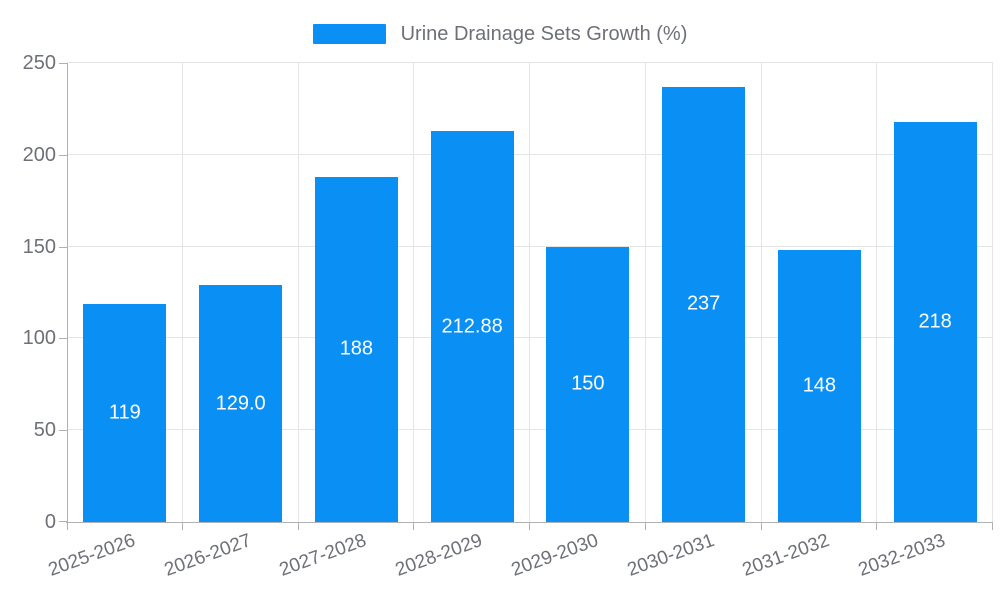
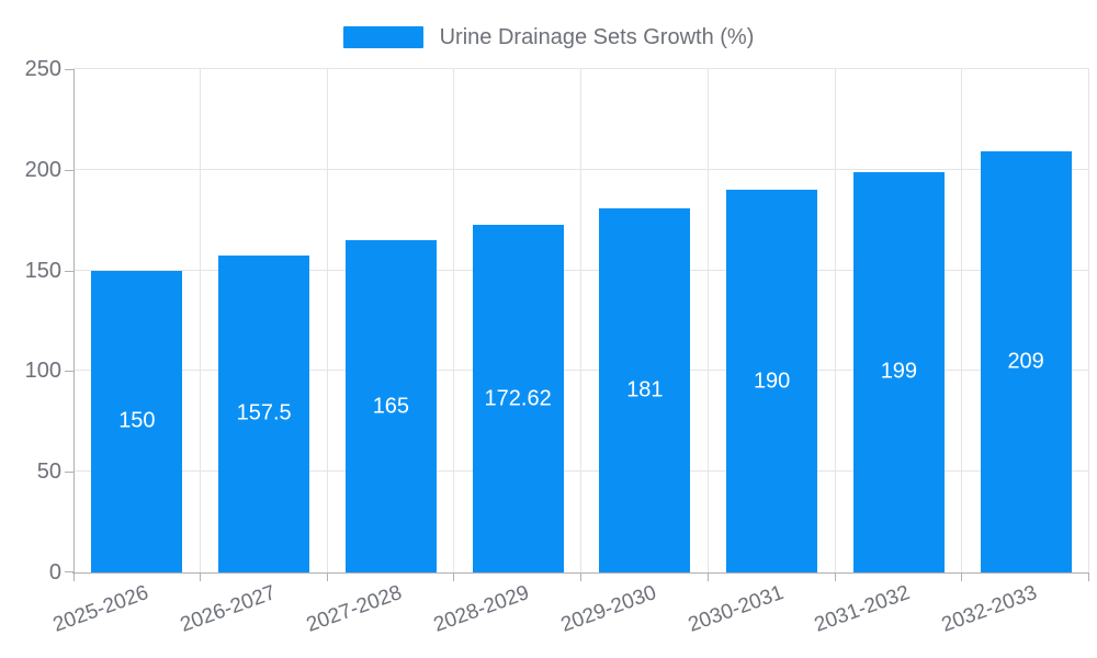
2025-2026: 119 -> 150
2026-2027: 129.0 -> 157.5
2027-2028: 188 -> 165
2028-2029: 212.88 -> 172.62
2029-2030: 150 -> 181
2030-2031: 237 -> 190
2031-2032: 148 -> 199
2032-2033: 218 -> 209
